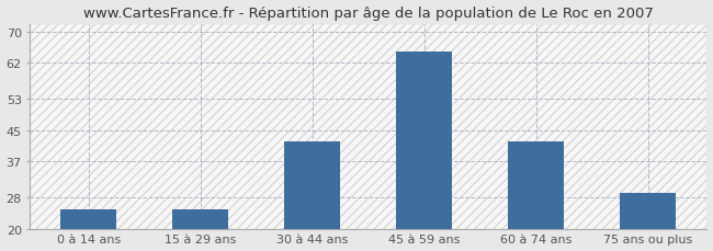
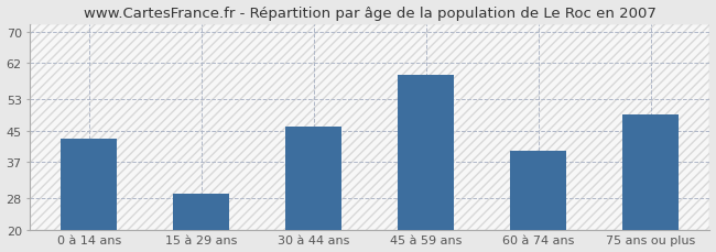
0 à 14 ans: 25 -> 43
15 à 29 ans: 25 -> 29
30 à 44 ans: 42 -> 46
45 à 59 ans: 65 -> 59
60 à 74 ans: 42 -> 40
75 ans ou plus: 29 -> 49
